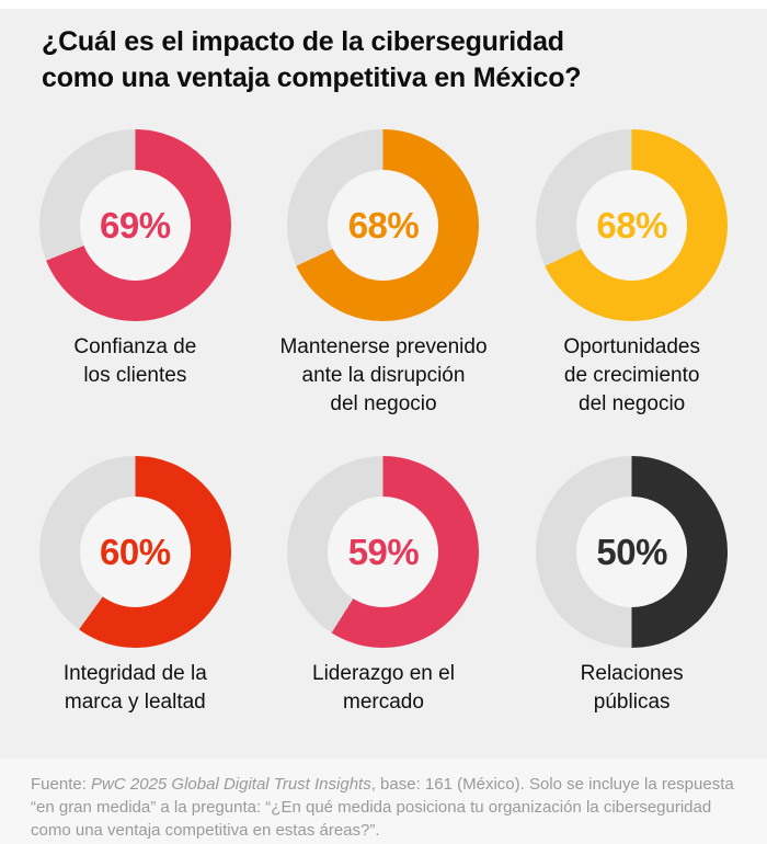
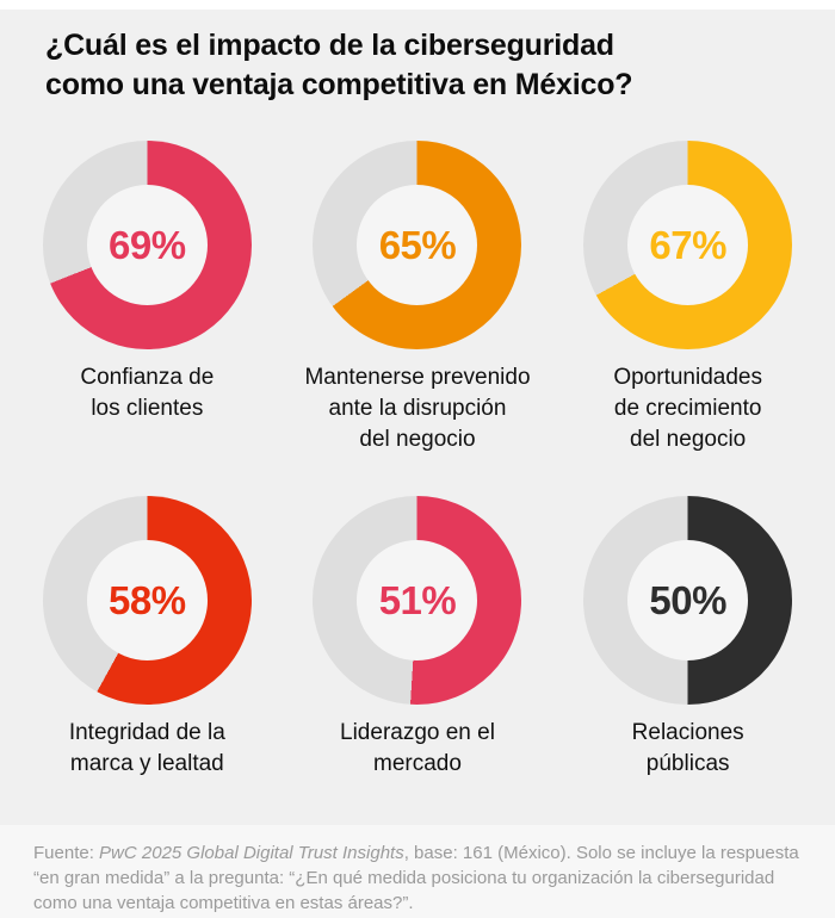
Mantenerse prevenido ante la disrupción del negocio: 68% -> 65%
Oportunidades de crecimiento del negocio: 68% -> 67%
Integridad de la marca y lealtad: 60% -> 58%
Liderazgo en el mercado: 59% -> 51%
